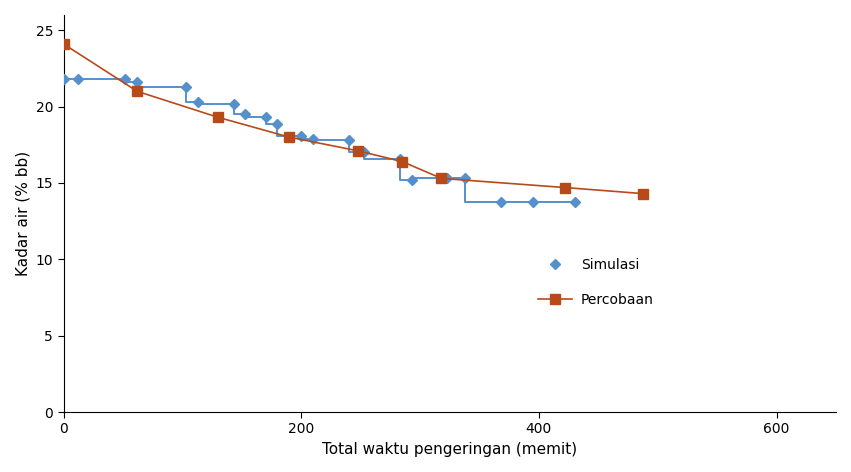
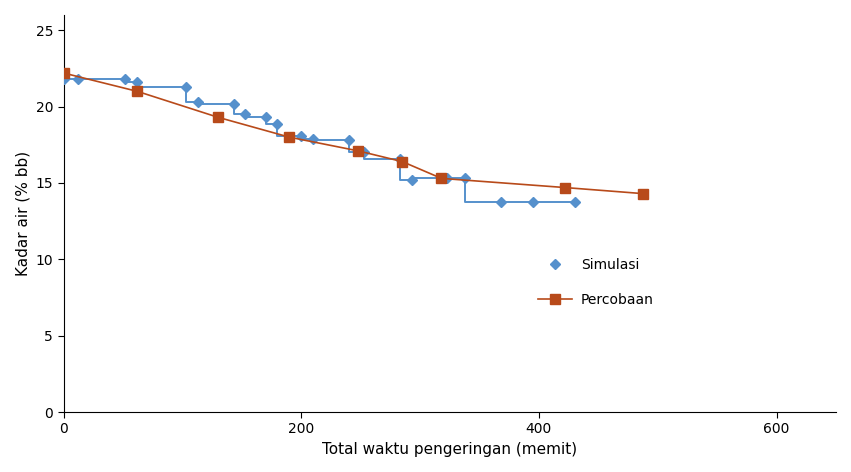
Percobaan/0: 24.1 -> 22.2
